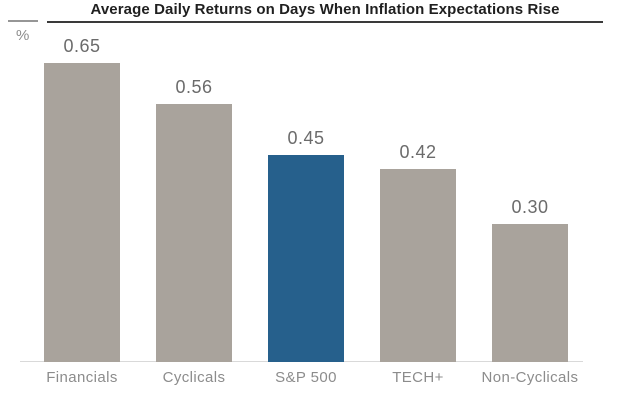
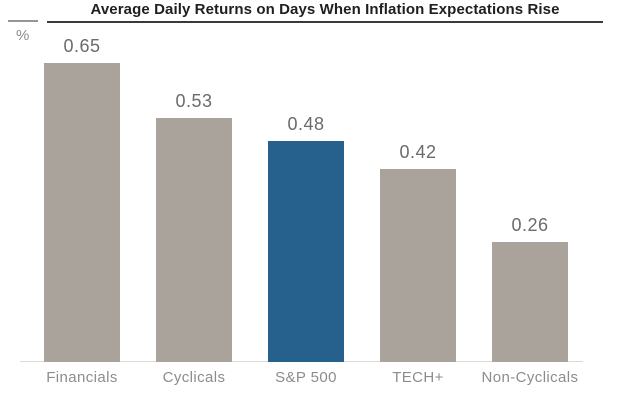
Cyclicals: 0.56 -> 0.53
S&P 500: 0.45 -> 0.48
Non-Cyclicals: 0.30 -> 0.26
